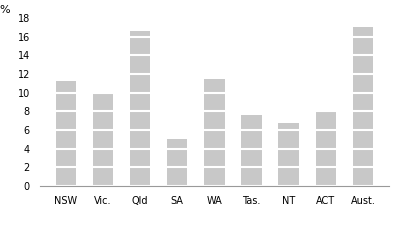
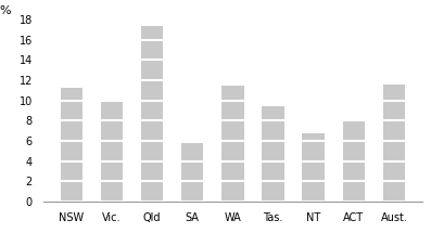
Qld: 16.6 -> 17.4
SA: 5.0 -> 5.8
Tas.: 7.6 -> 9.4
Aust.: 17.0 -> 11.6
